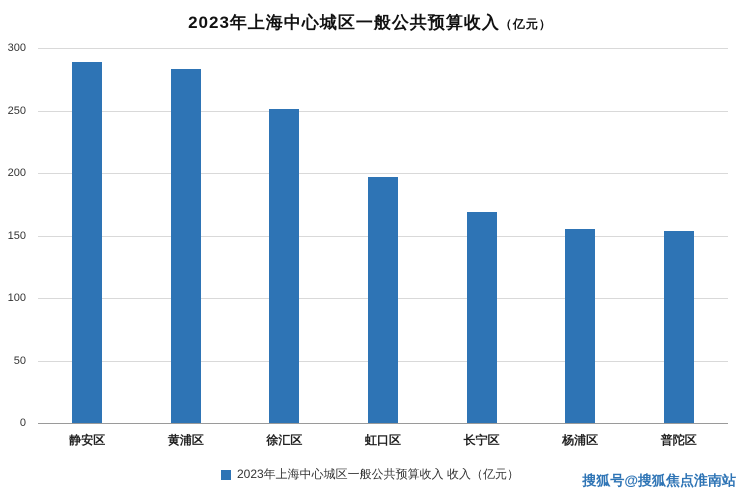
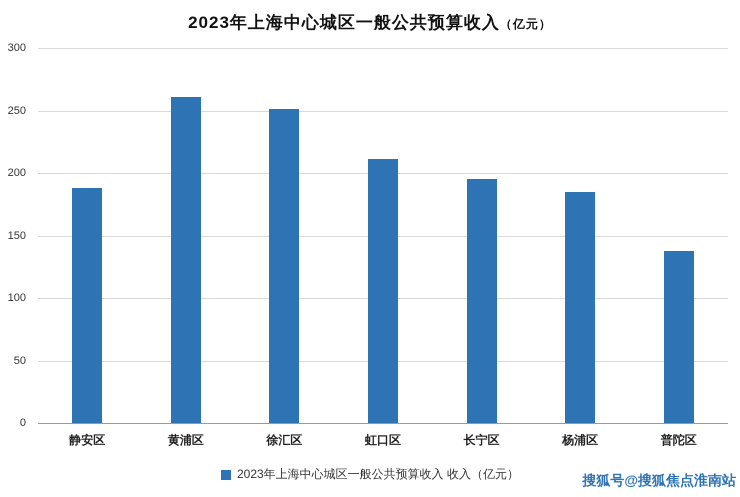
静安区: 289 -> 188
黄浦区: 283 -> 261
虹口区: 197 -> 211
长宁区: 169 -> 195
杨浦区: 155 -> 185
普陀区: 154 -> 138
